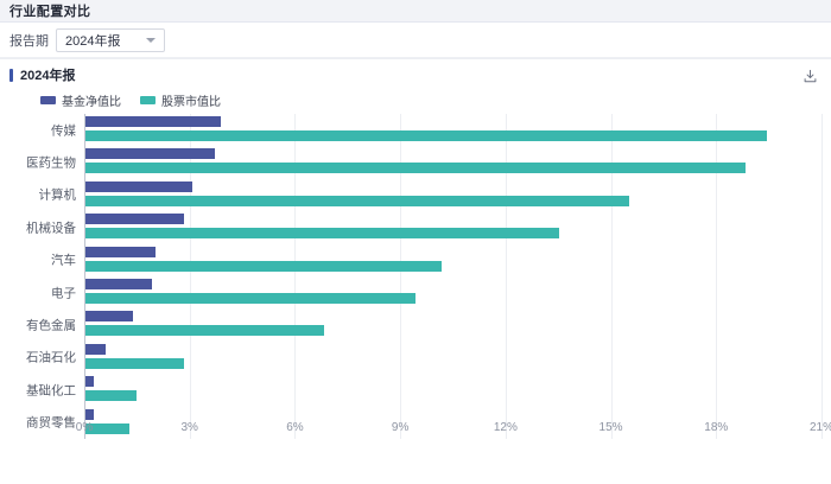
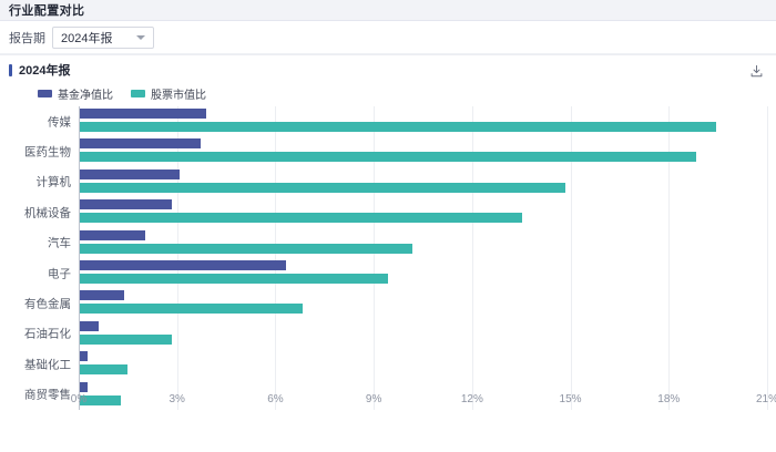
股票市值比/计算机: 15.5% -> 14.8%
基金净值比/电子: 1.9% -> 6.3%
